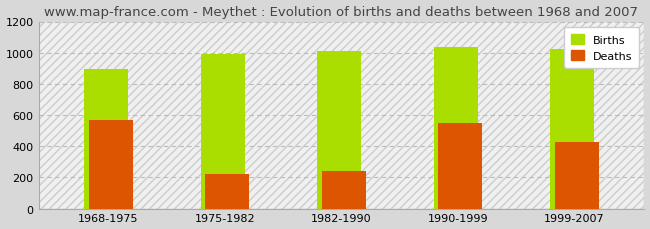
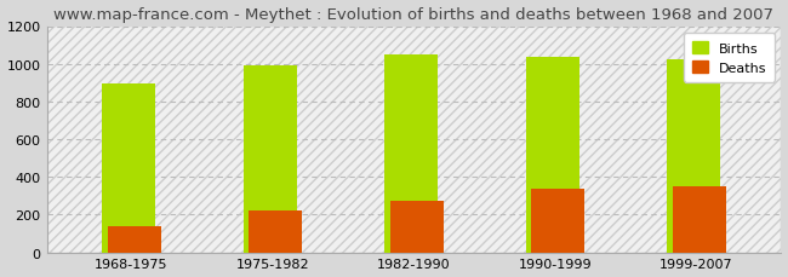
Deaths/1968-1975: 570 -> 140
Births/1982-1990: 1010 -> 1050
Deaths/1982-1990: 240 -> 280
Deaths/1990-1999: 550 -> 340
Deaths/1999-2007: 430 -> 350
